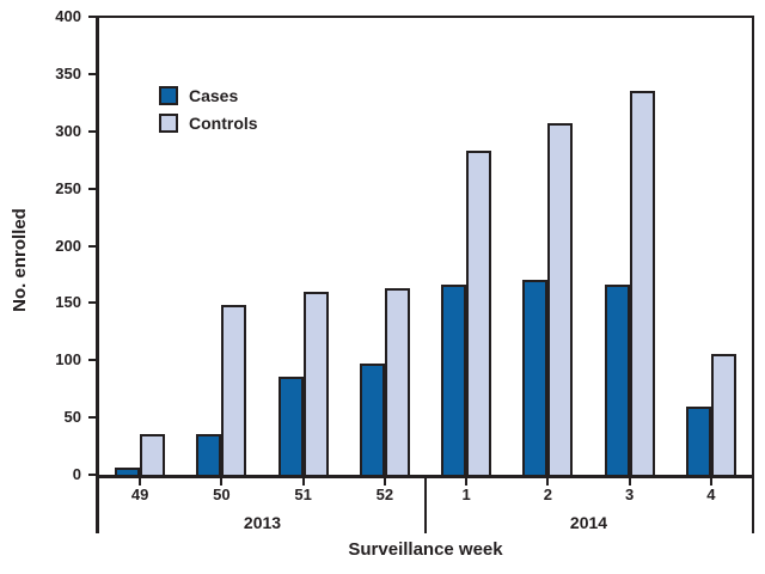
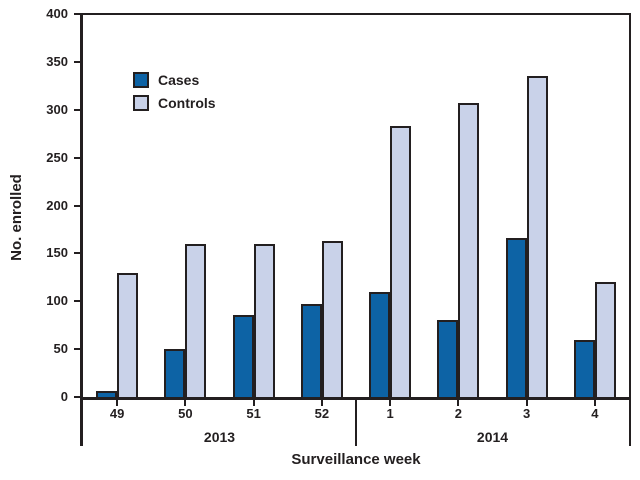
Controls/49: 40 -> 130
Cases/50: 40 -> 50
Controls/50: 150 -> 160
Cases/1: 170 -> 110
Cases/2: 170 -> 80
Controls/4: 100 -> 120
